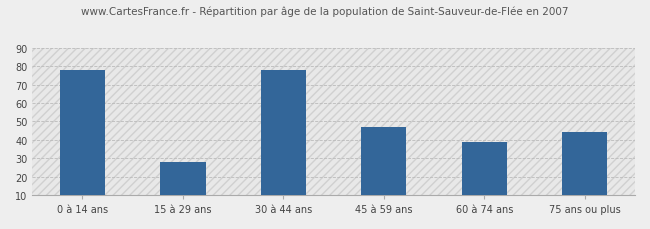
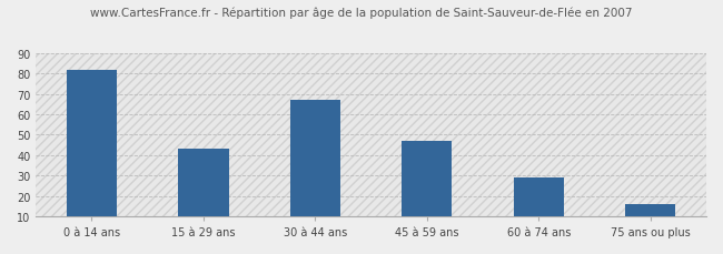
0 à 14 ans: 78 -> 82
15 à 29 ans: 28 -> 43
30 à 44 ans: 78 -> 67
60 à 74 ans: 39 -> 29
75 ans ou plus: 44 -> 16
